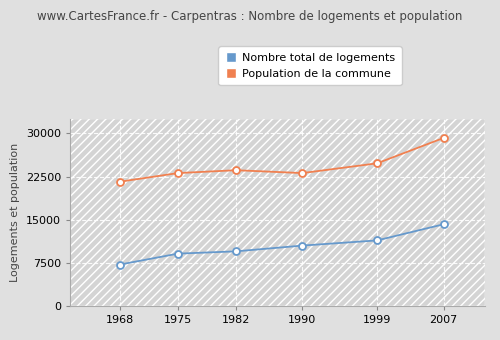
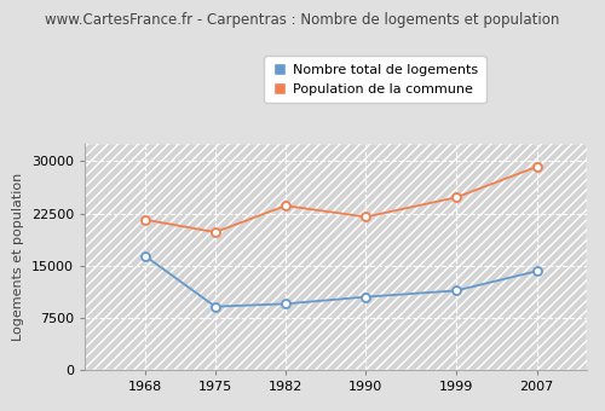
Nombre total de logements/1968: 7200 -> 16400
Population de la commune/1975: 23100 -> 19800
Population de la commune/1990: 23100 -> 22000
